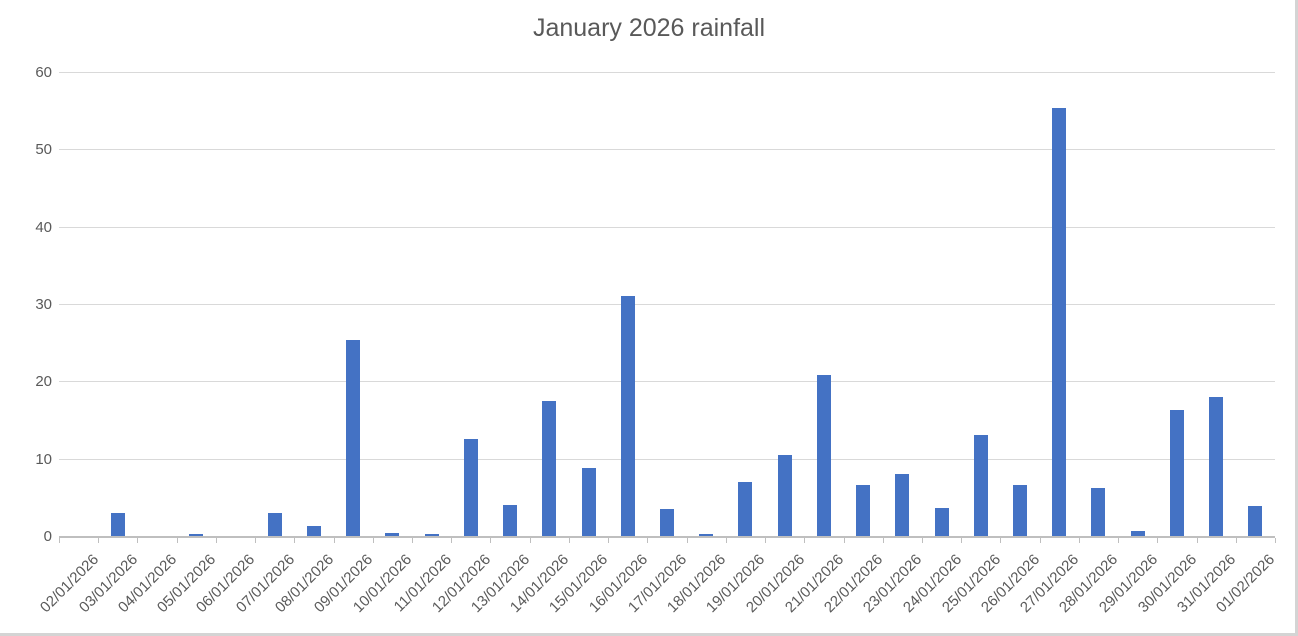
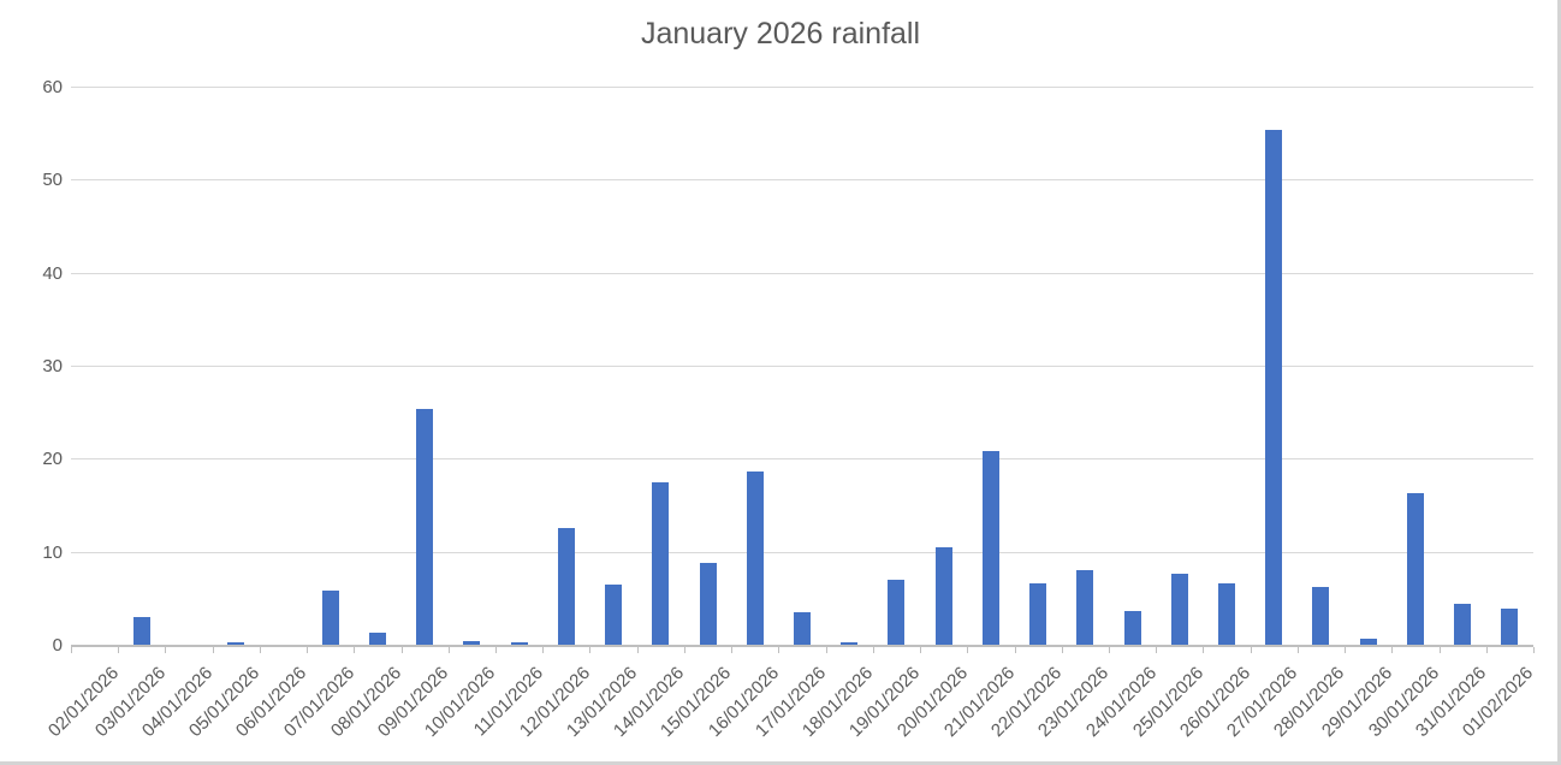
07/01/2026: 3 -> 6
13/01/2026: 4 -> 6
16/01/2026: 31 -> 19
25/01/2026: 13 -> 8
31/01/2026: 18 -> 4
